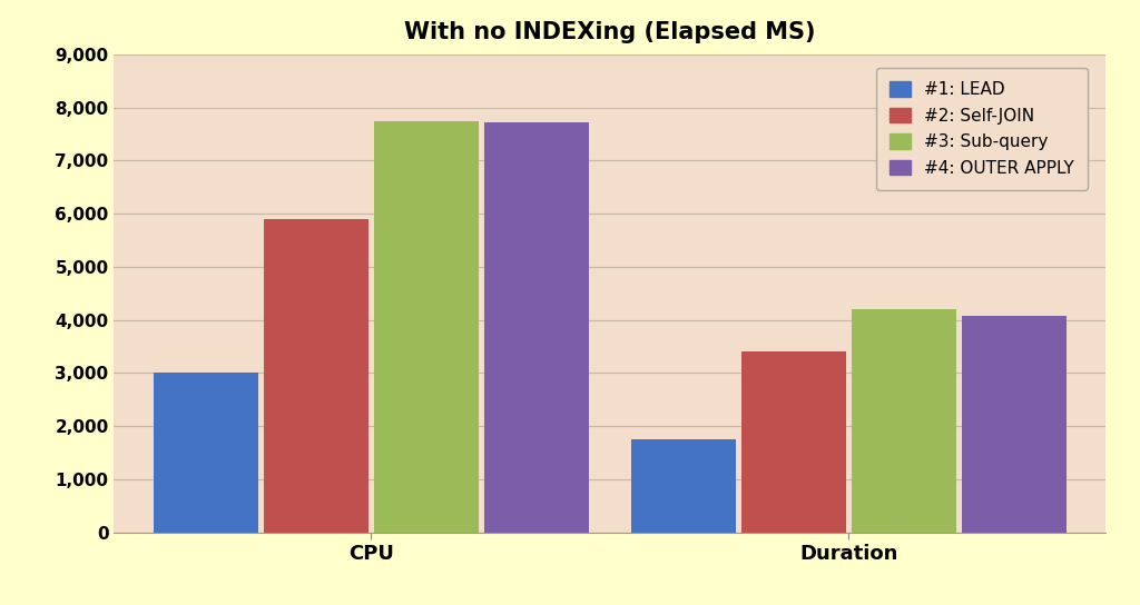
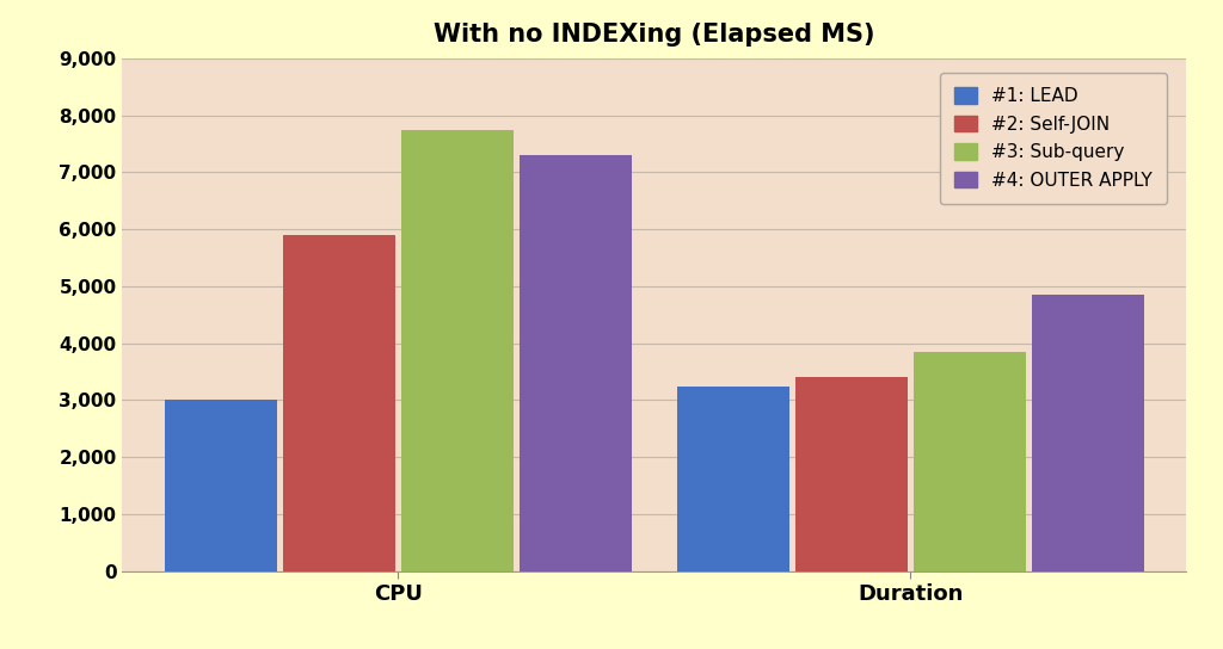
#4: OUTER APPLY/CPU: 7,730 -> 7,300
#1: LEAD/Duration: 1,750 -> 3,250
#3: Sub-query/Duration: 4,200 -> 3,850
#4: OUTER APPLY/Duration: 4,080 -> 4,850
